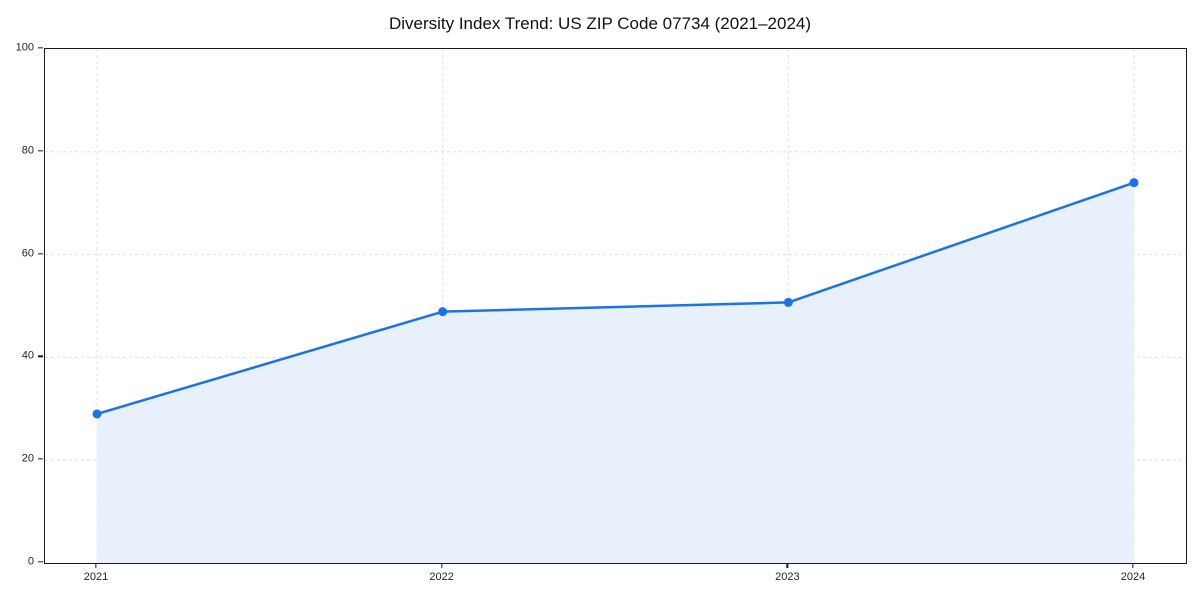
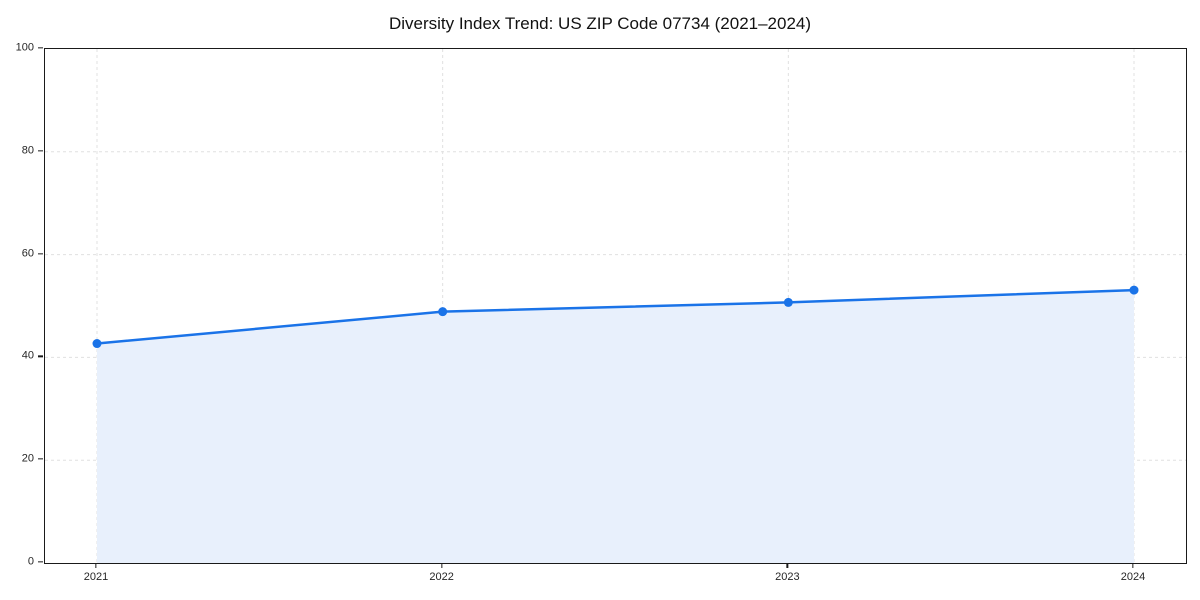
2021: 29 -> 43
2024: 74 -> 53
